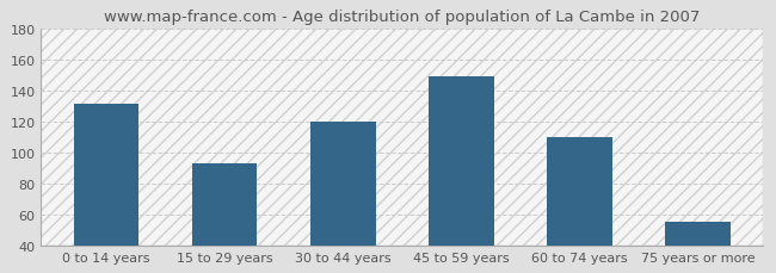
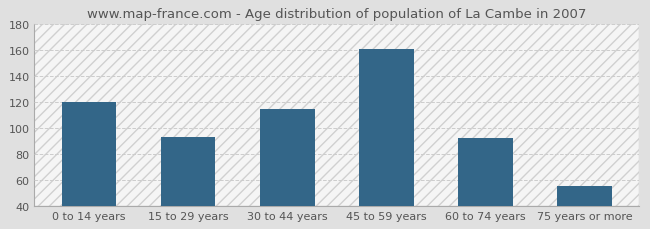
0 to 14 years: 132 -> 120
30 to 44 years: 120 -> 115
45 to 59 years: 149 -> 161
60 to 74 years: 110 -> 92
